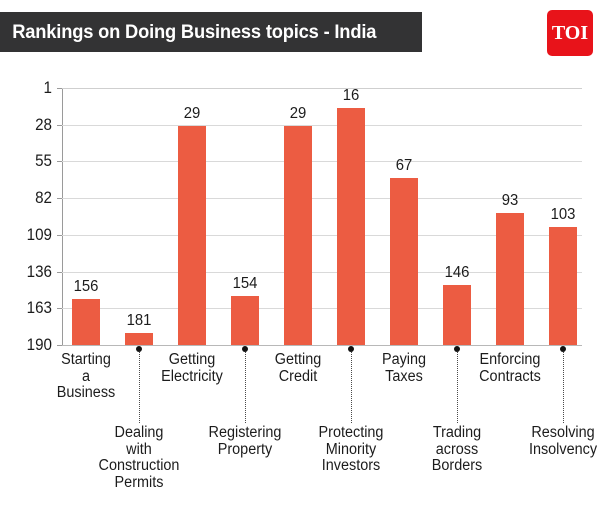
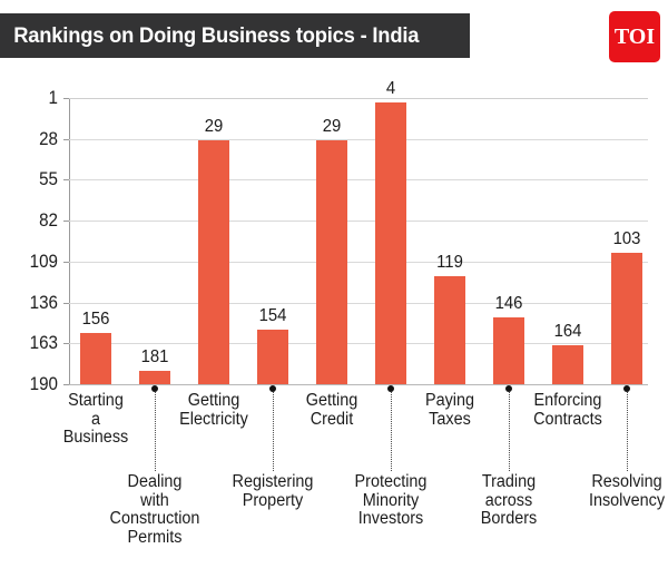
Protecting Minority Investors: 16 -> 4
Paying Taxes: 67 -> 119
Enforcing Contracts: 93 -> 164
